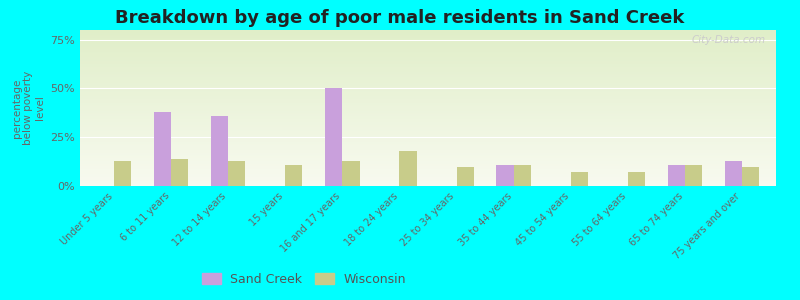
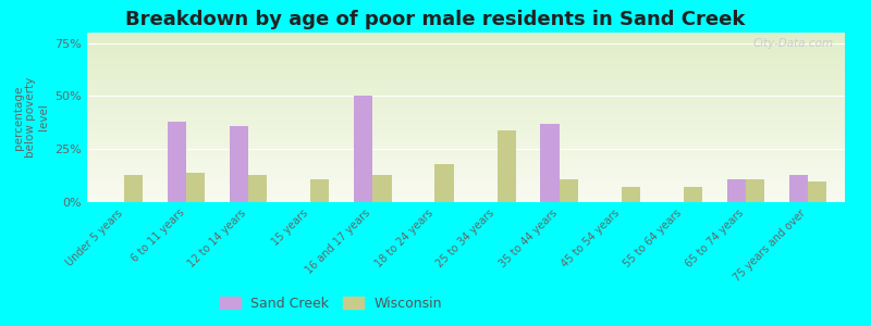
Wisconsin/25 to 34 years: 10% -> 34%
Sand Creek/35 to 44 years: 11% -> 37%
